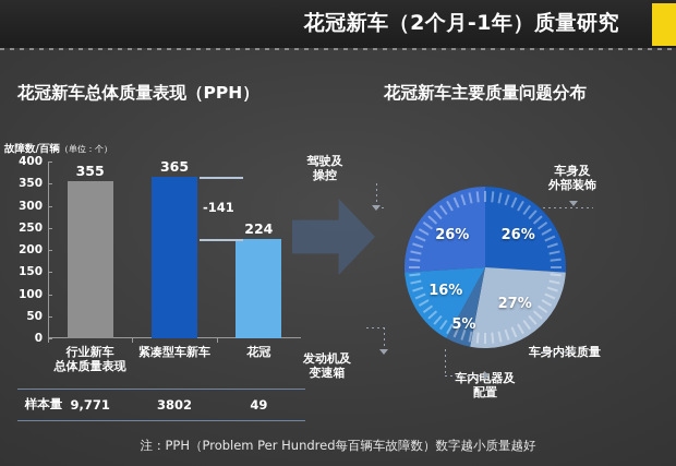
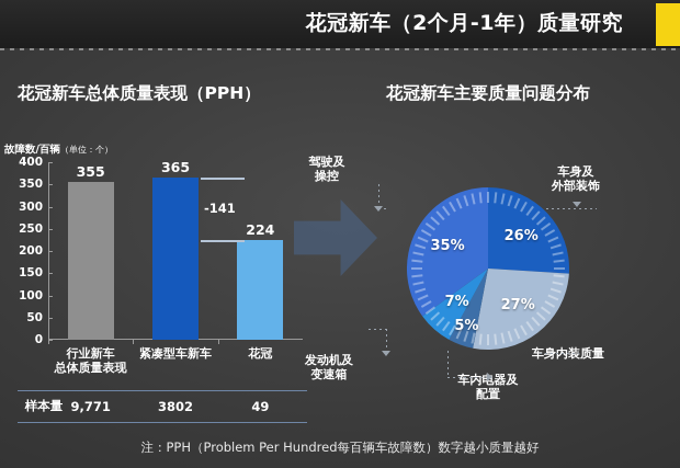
花冠新车主要质量问题分布/发动机及变速箱: 16% -> 7%
花冠新车主要质量问题分布/驾驶及操控: 26% -> 35%
